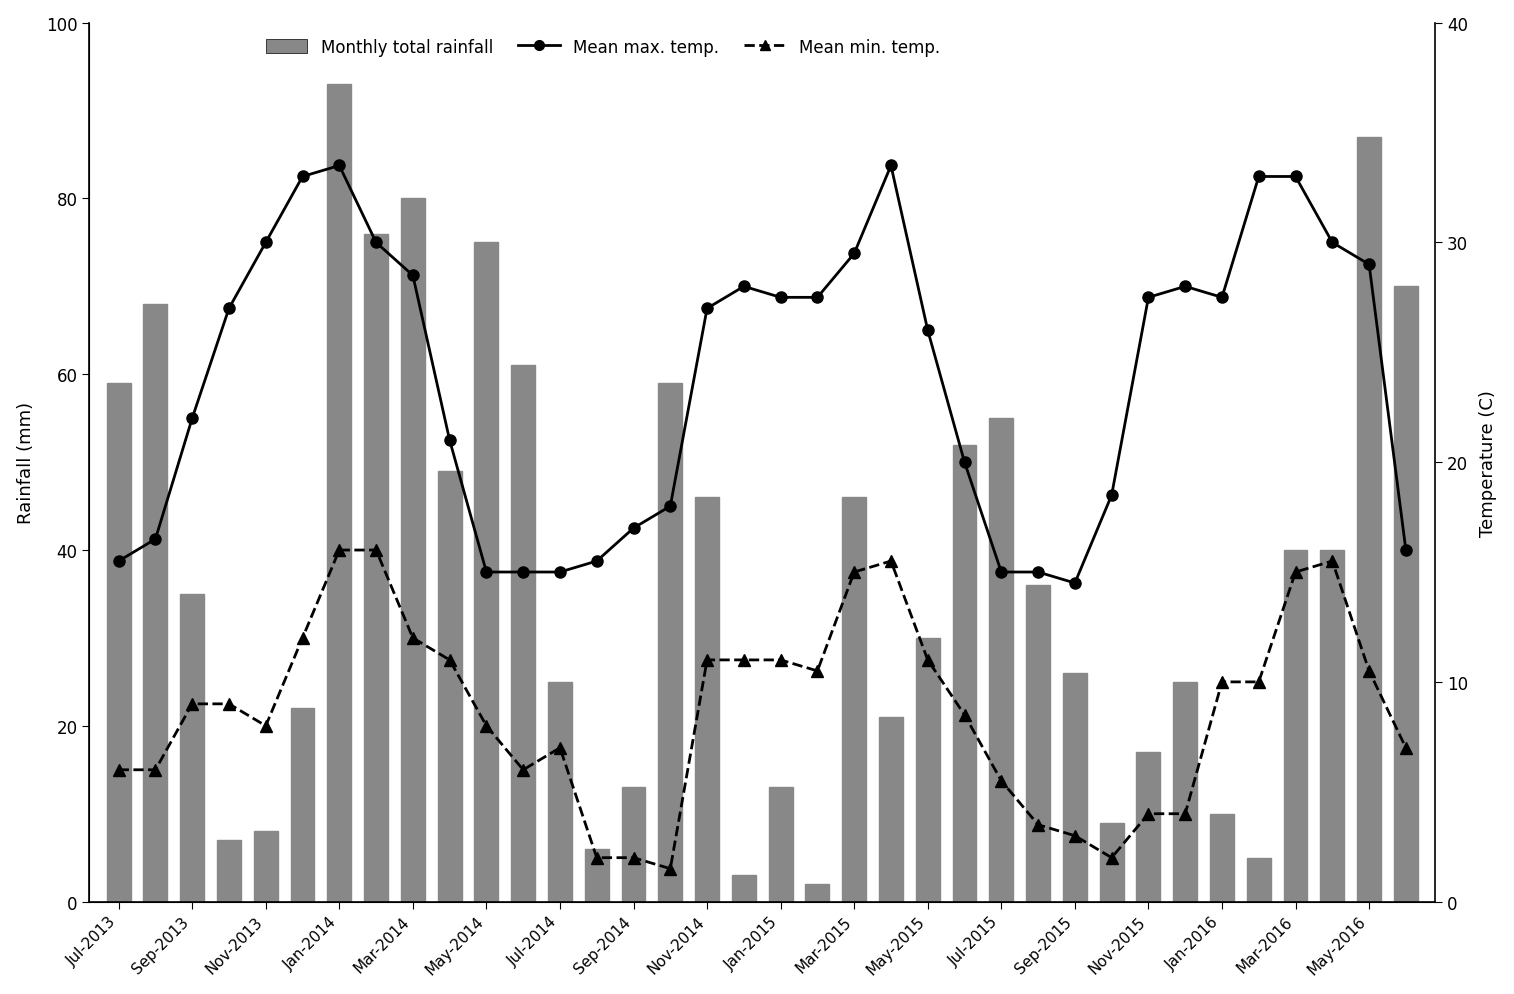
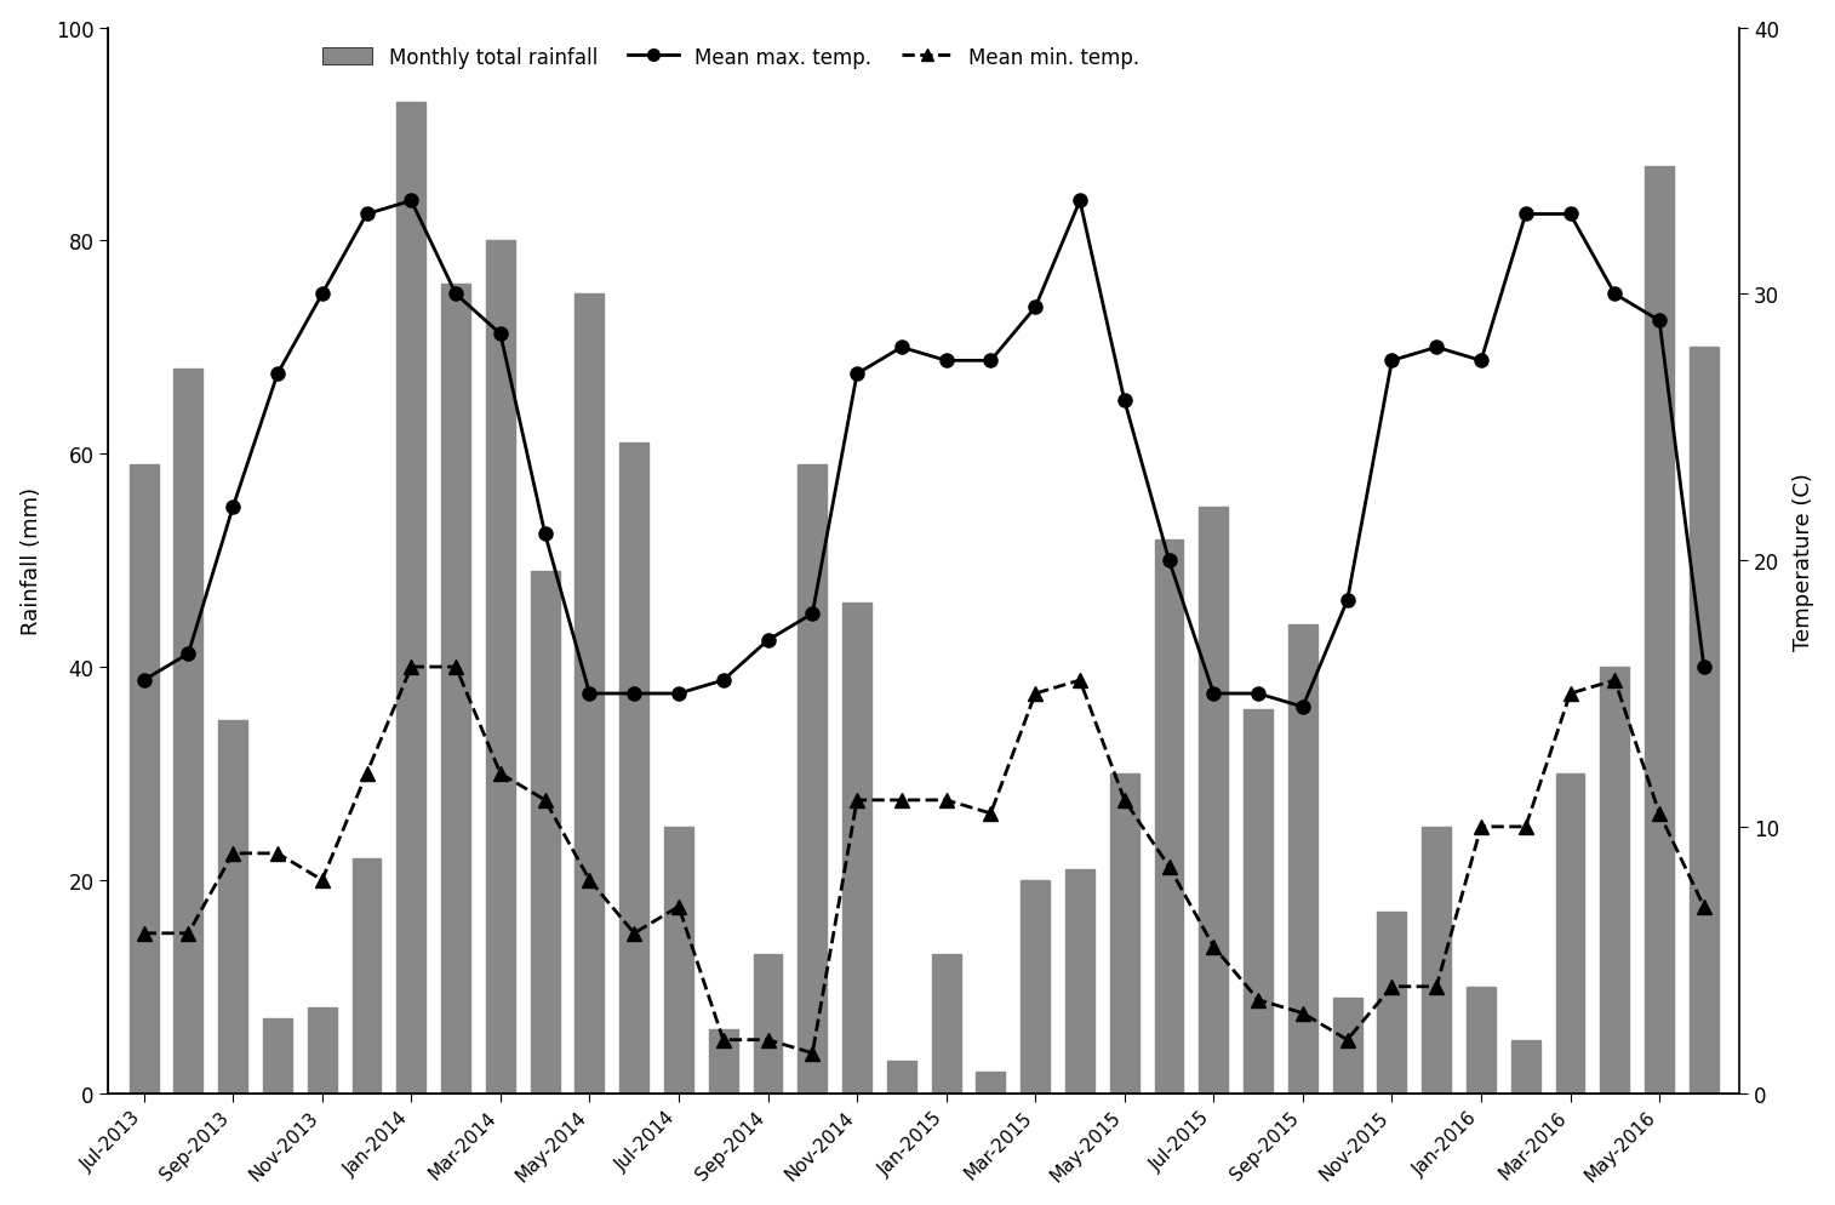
Monthly total rainfall/Mar-2015: 46 -> 20
Monthly total rainfall/Sep-2015: 26 -> 44
Monthly total rainfall/Mar-2016: 40 -> 30
